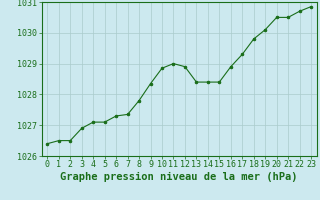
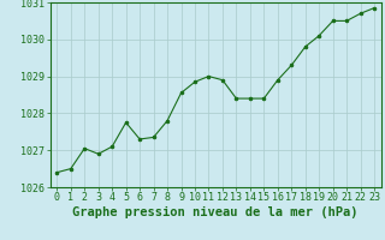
2: 1026.50 -> 1027.05
5: 1027.10 -> 1027.75
9: 1028.35 -> 1028.55
